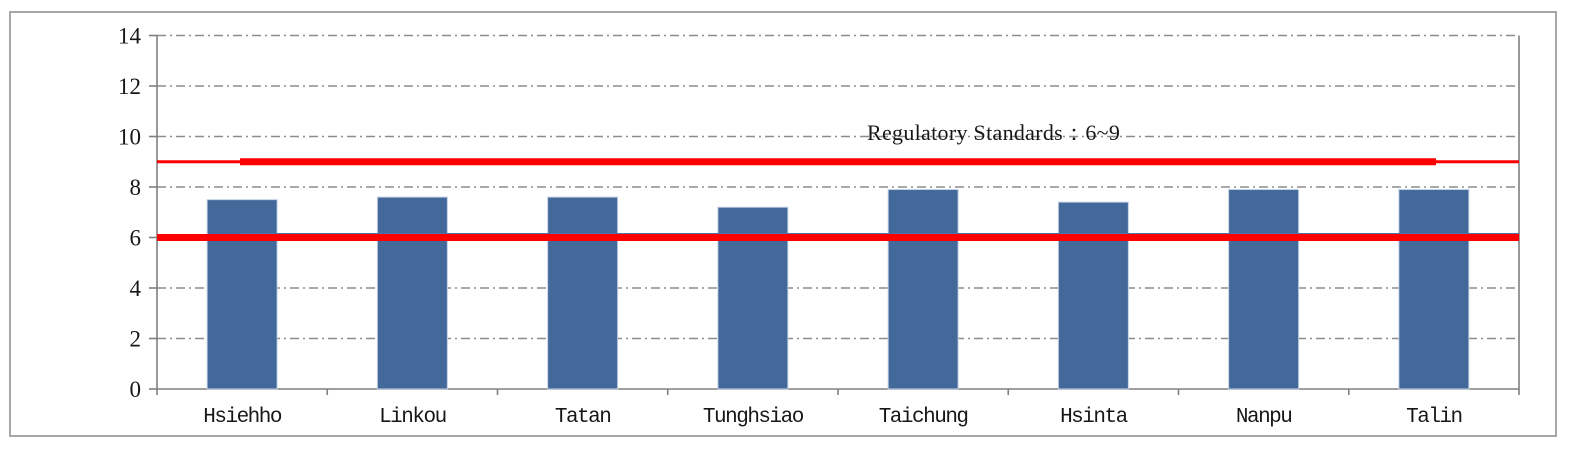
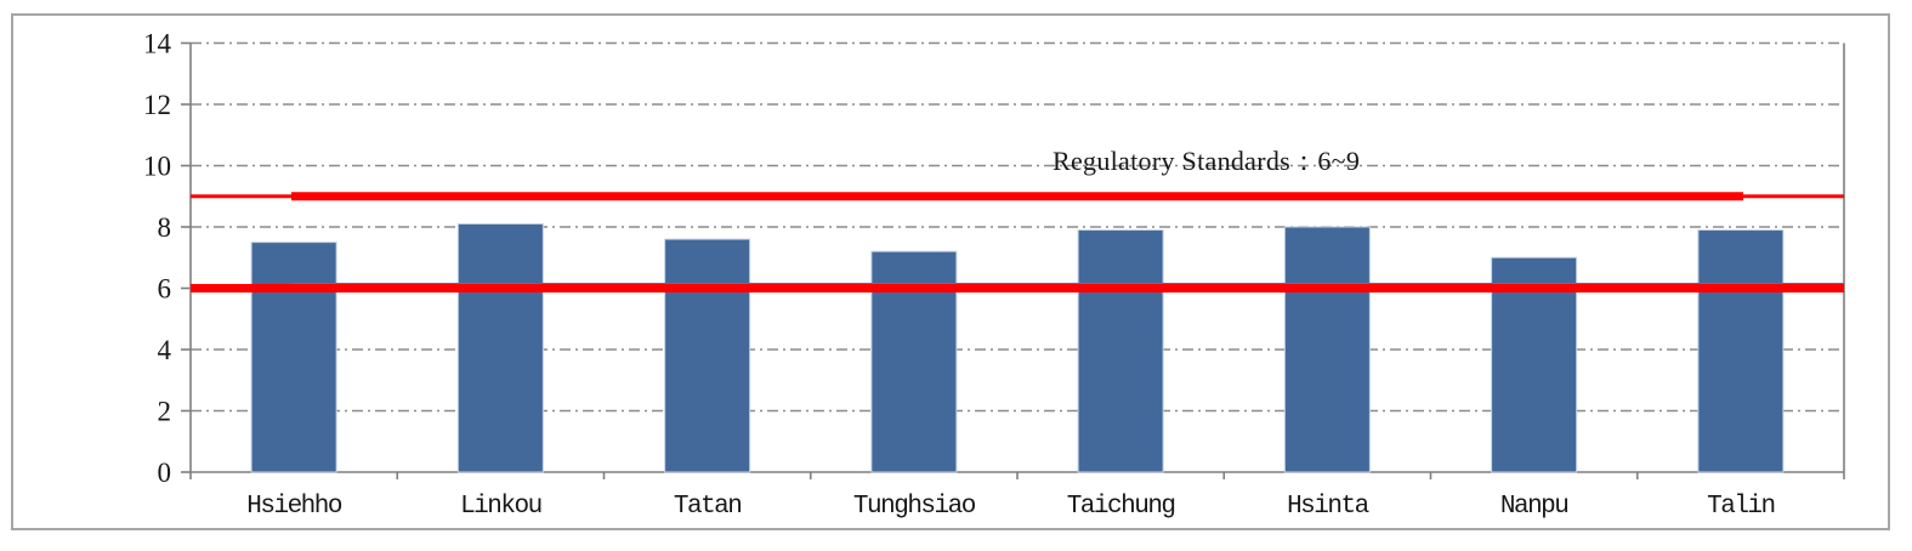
Linkou: 7.6 -> 8.1
Hsinta: 7.4 -> 8.0
Nanpu: 7.9 -> 7.0
